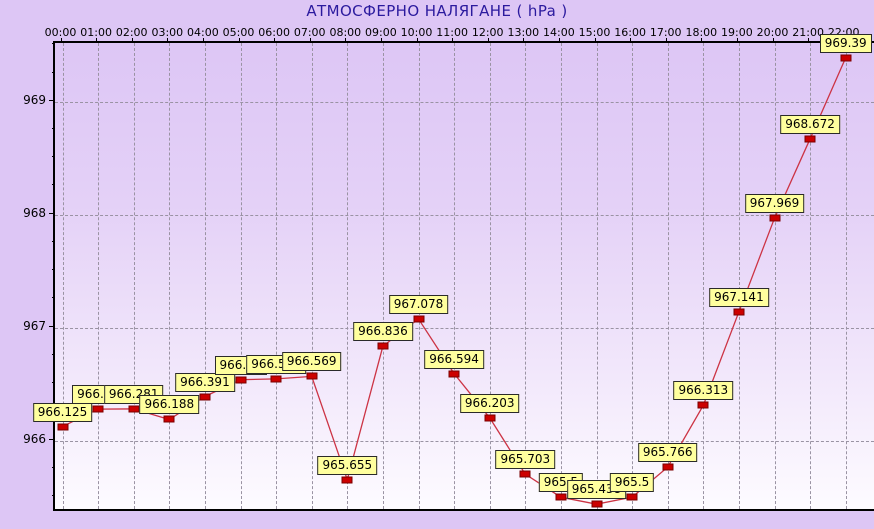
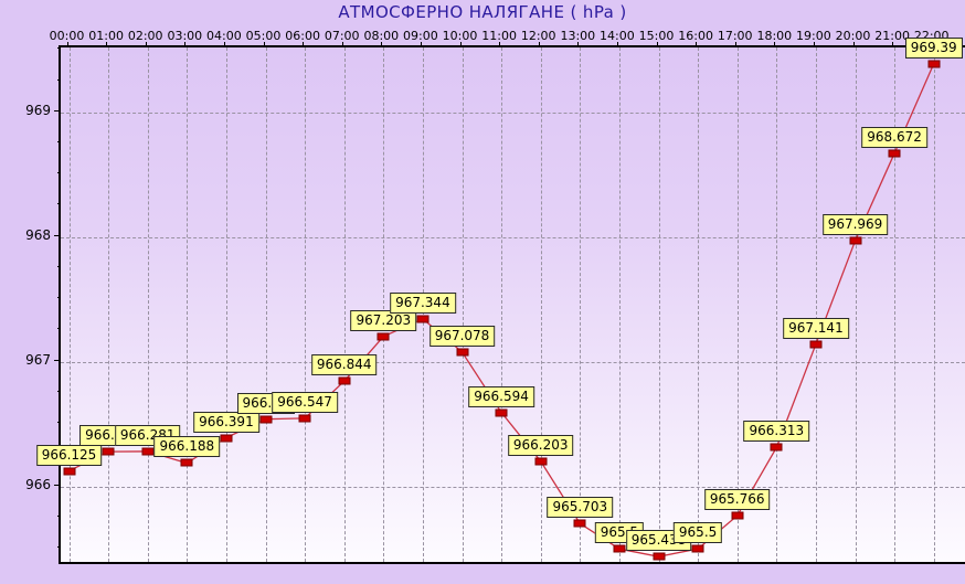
07:00: 966.569 -> 966.844
08:00: 965.655 -> 967.203
09:00: 966.836 -> 967.344
